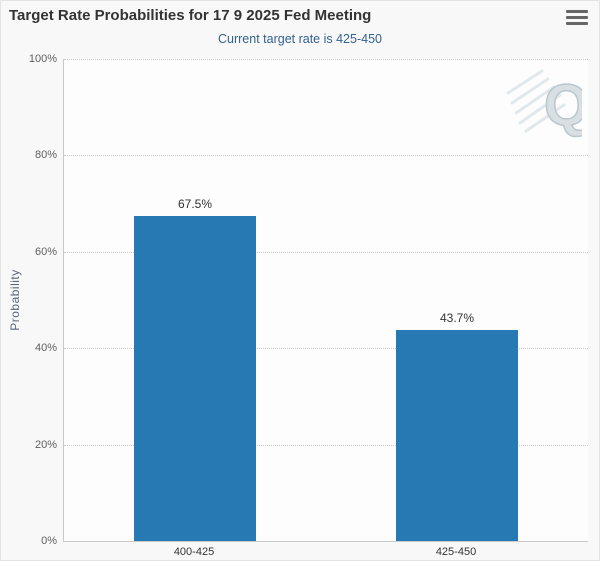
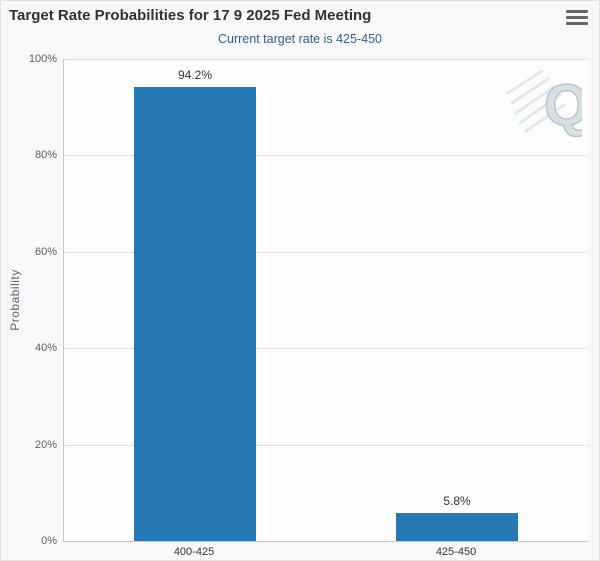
400-425: 67.5% -> 94.2%
425-450: 43.7% -> 5.8%
